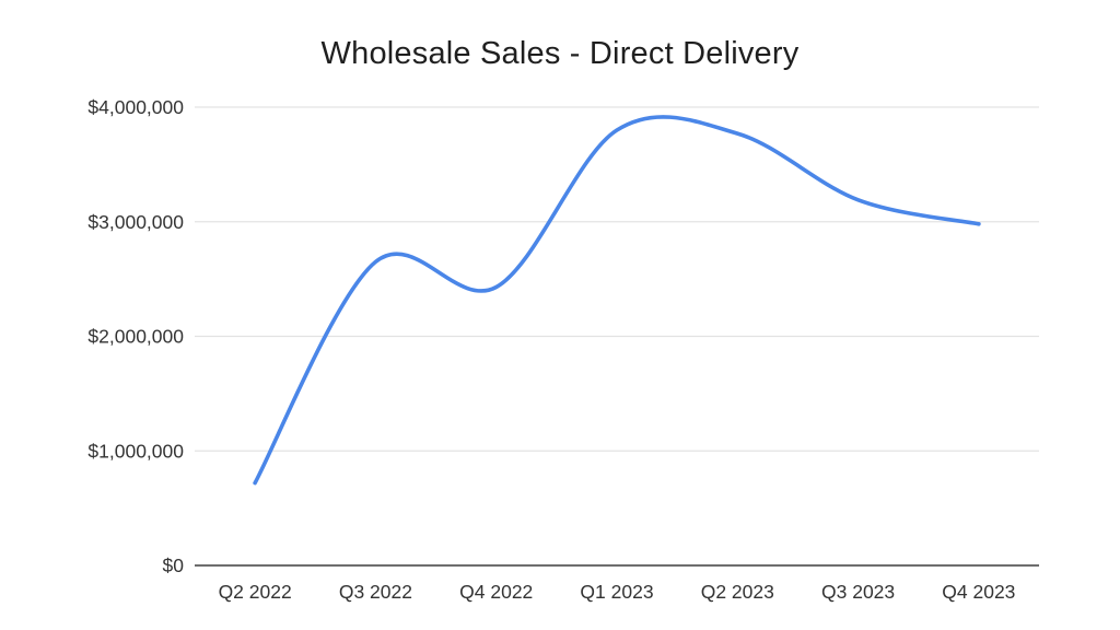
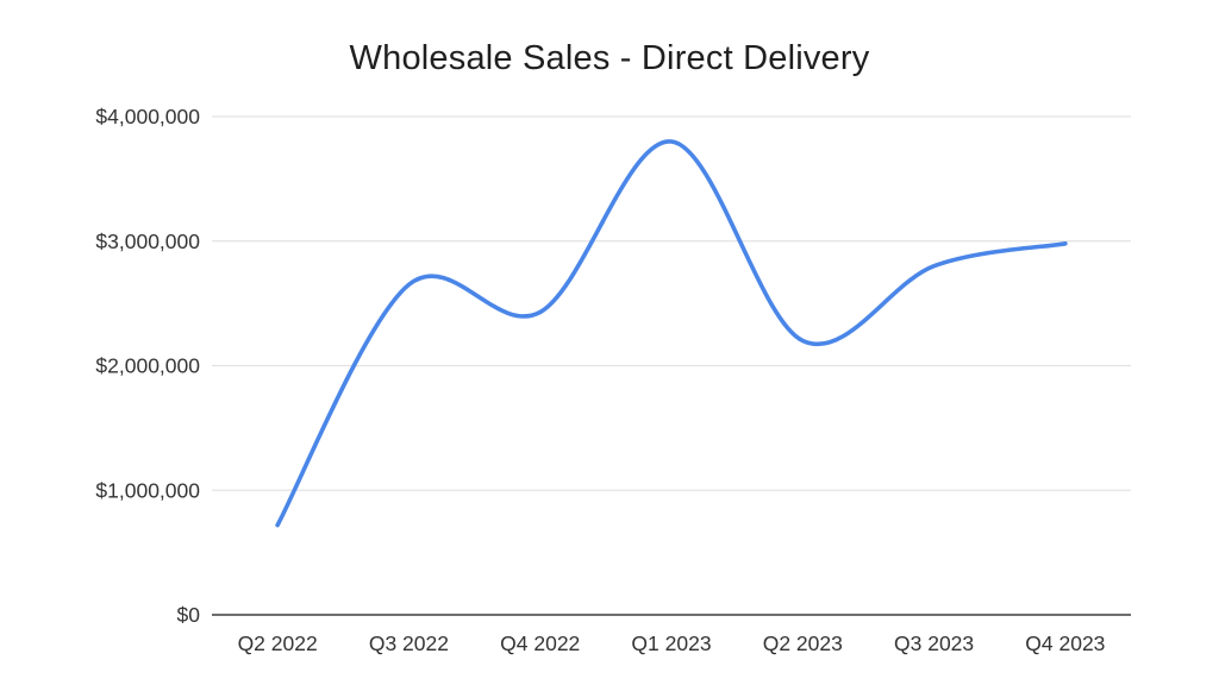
Q2 2023: $3770000 -> $2200000
Q3 2023: $3190000 -> $2800000
